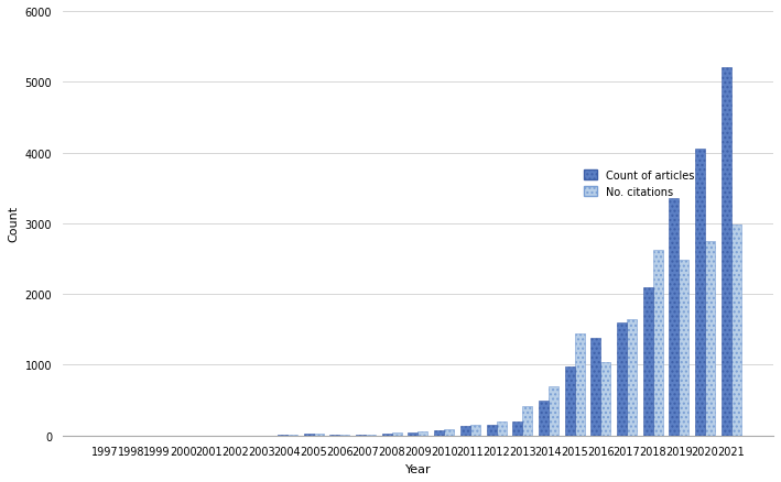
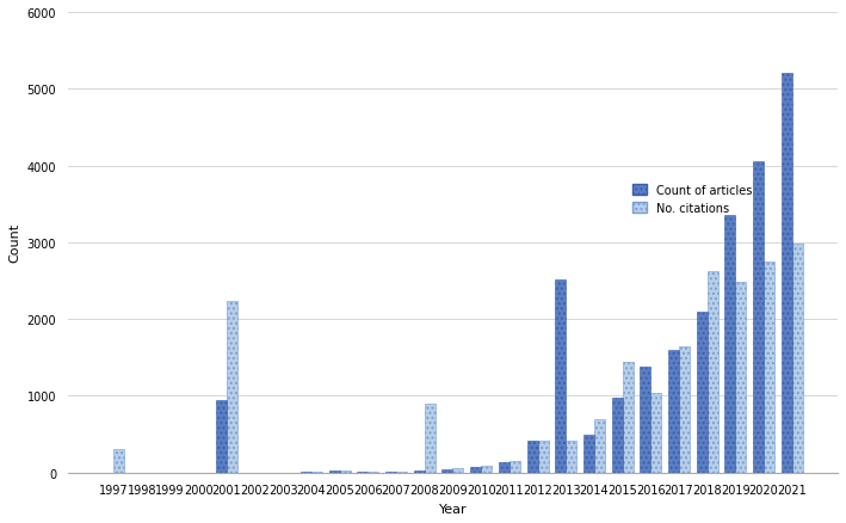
No. citations/1997: 0 -> 300
Count of articles/2001: 0 -> 940
No. citations/2001: 0 -> 2240
No. citations/2008: 50 -> 900
Count of articles/2012: 150 -> 420
No. citations/2012: 200 -> 420
Count of articles/2013: 200 -> 2520
